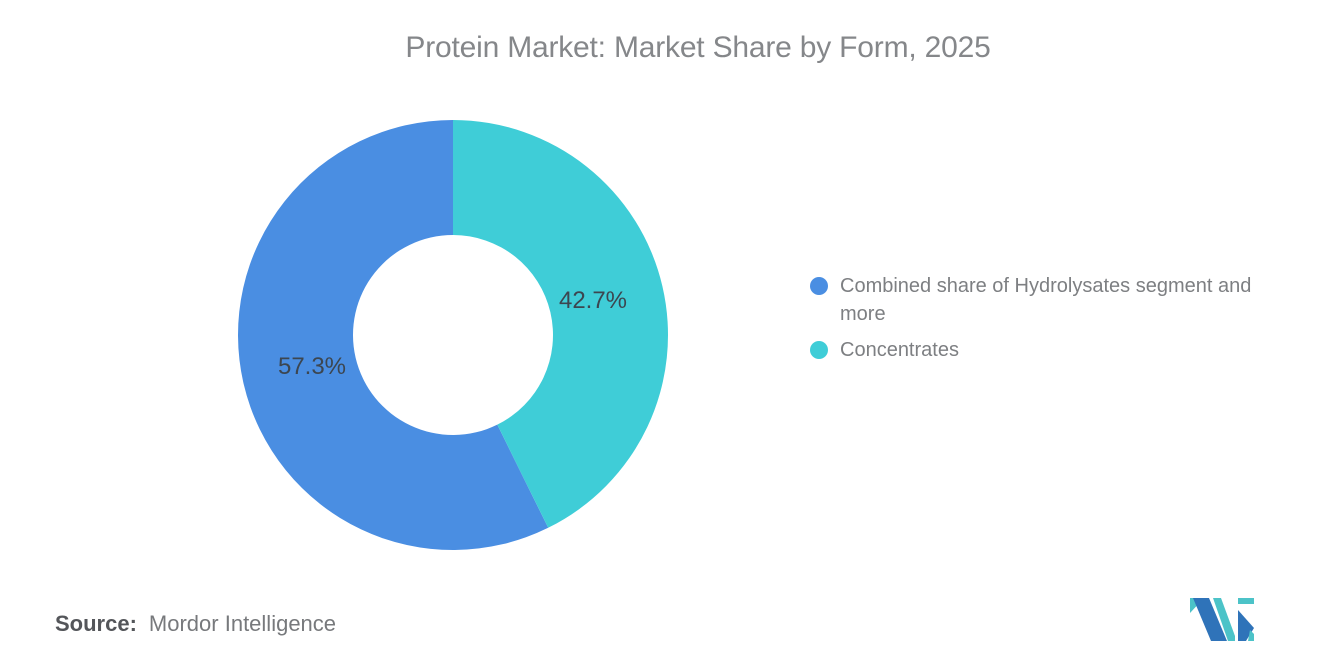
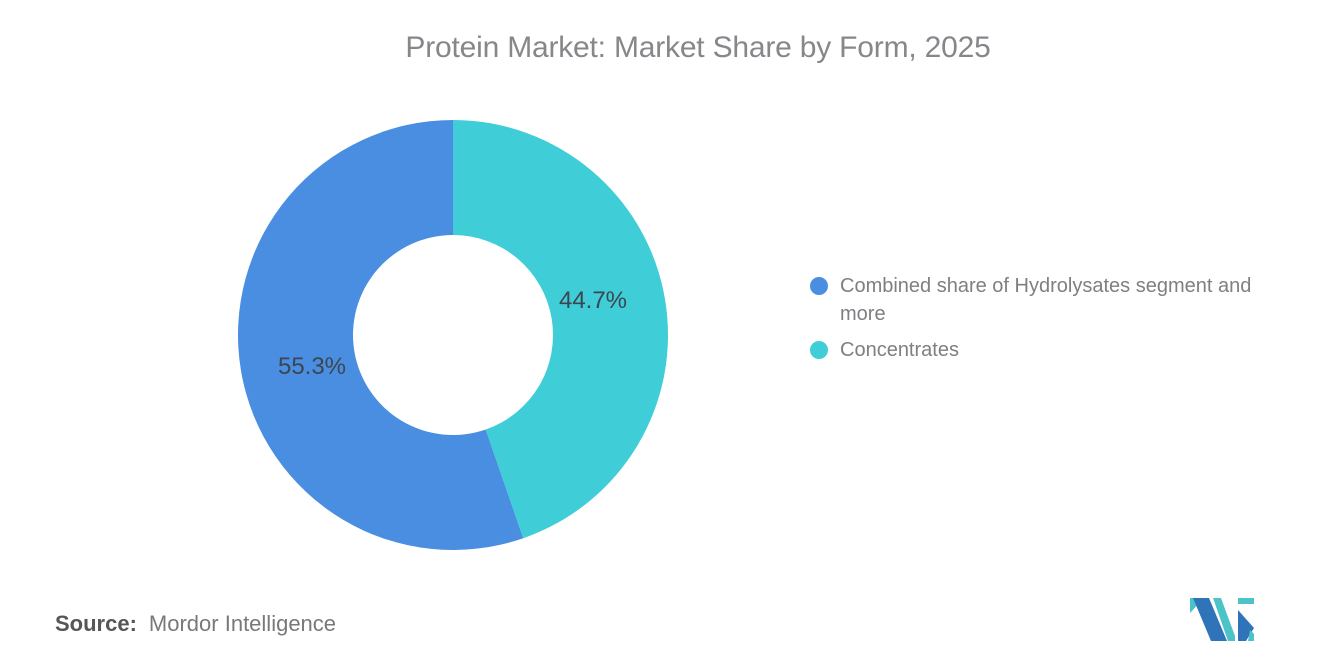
Combined share of Hydrolysates segment and more: 57.3% -> 55.3%
Concentrates: 42.7% -> 44.7%
